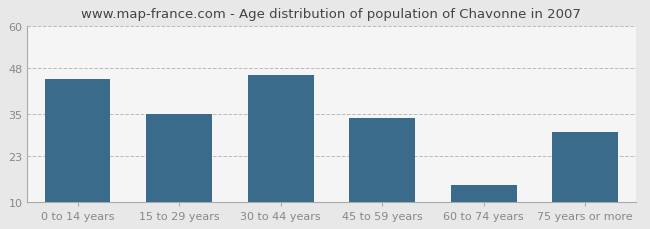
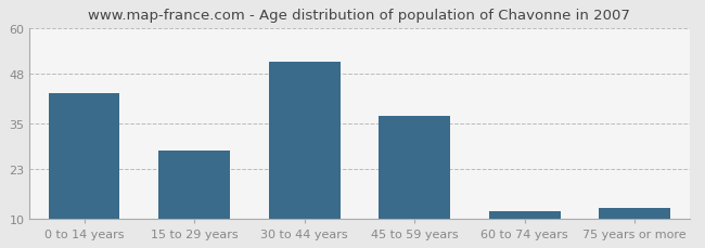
0 to 14 years: 45 -> 43
15 to 29 years: 35 -> 28
30 to 44 years: 46 -> 51
45 to 59 years: 34 -> 37
60 to 74 years: 15 -> 12
75 years or more: 30 -> 13
